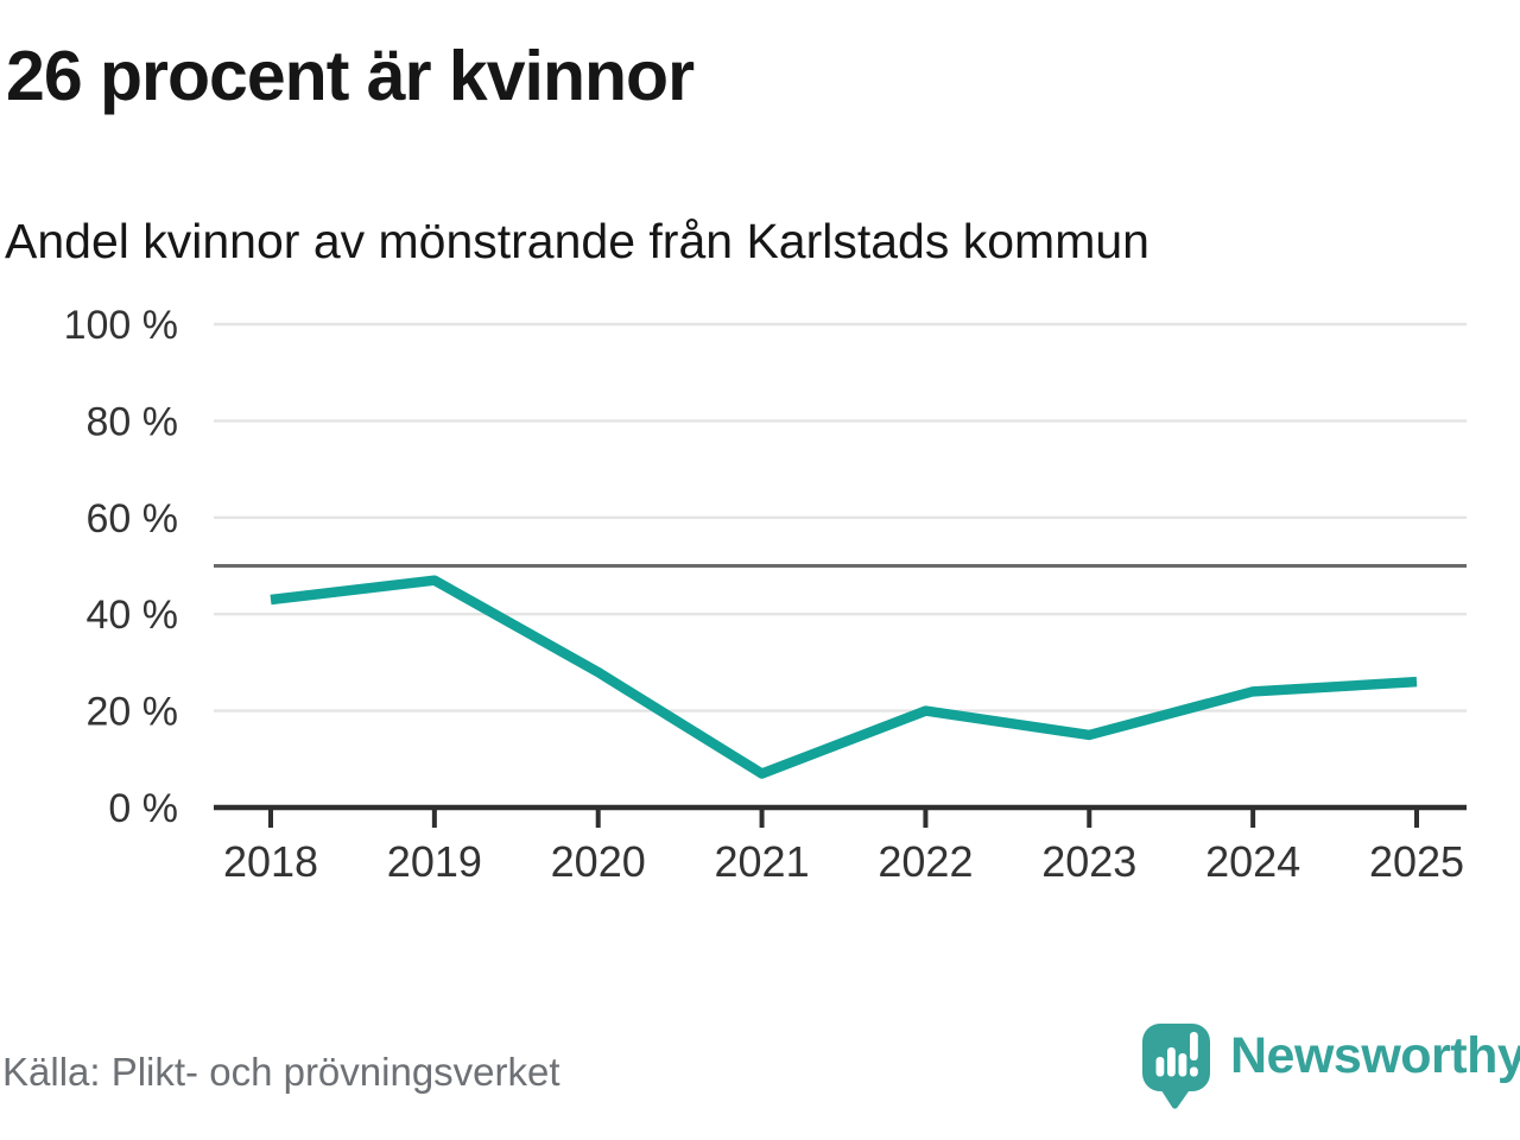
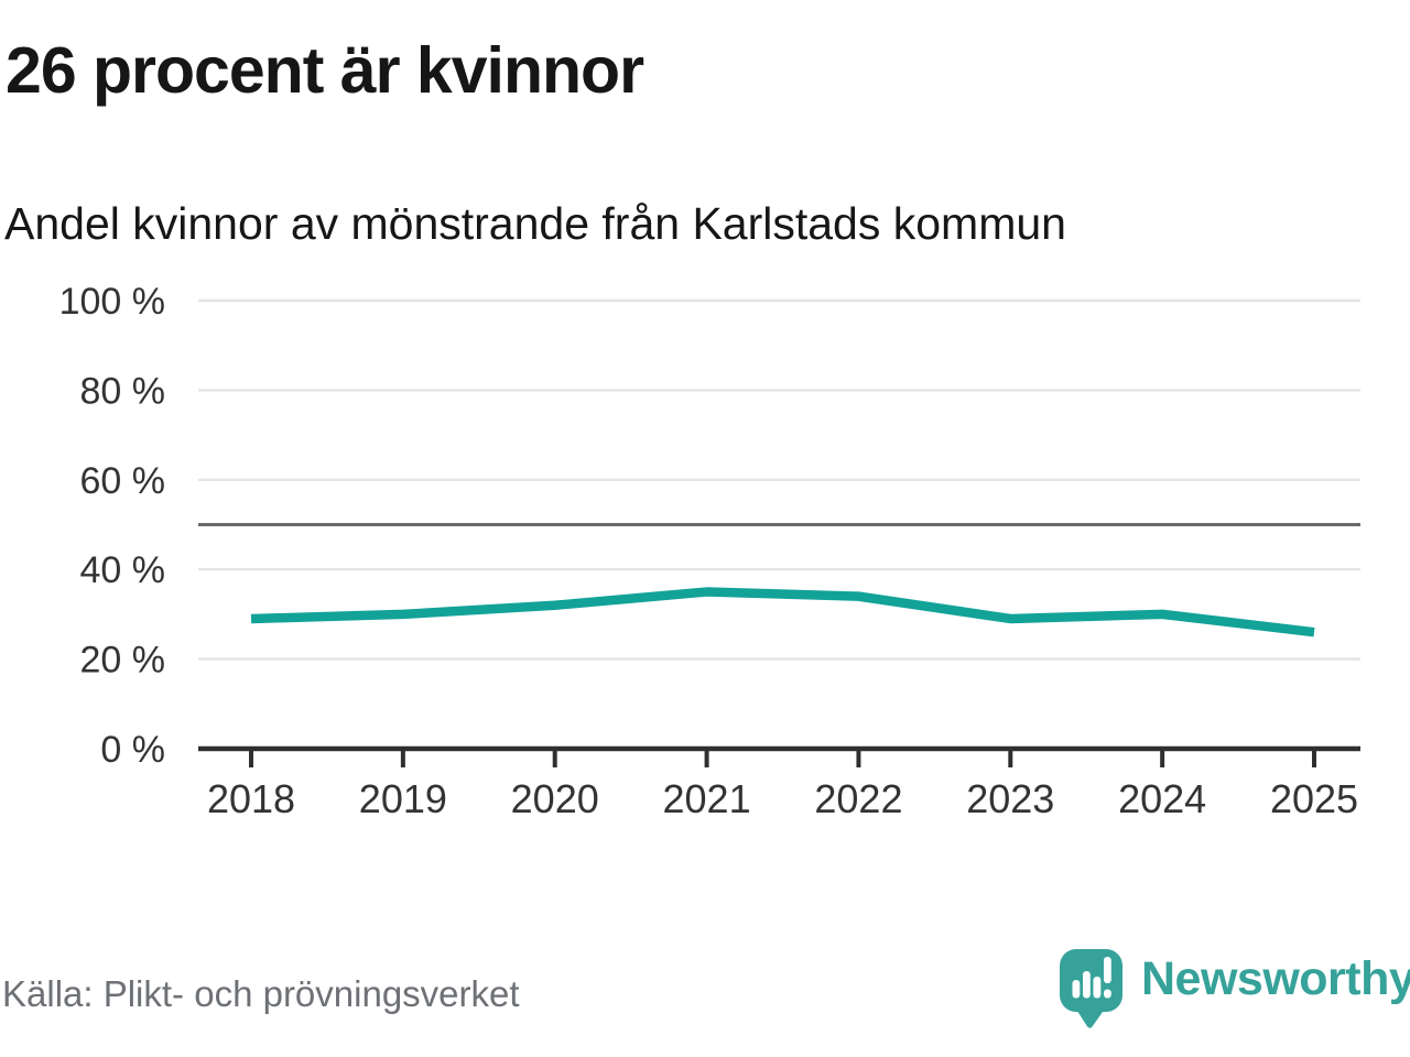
2018: 43% -> 29%
2019: 47% -> 30%
2020: 28% -> 32%
2021: 7% -> 35%
2022: 20% -> 34%
2023: 15% -> 29%
2024: 24% -> 30%
